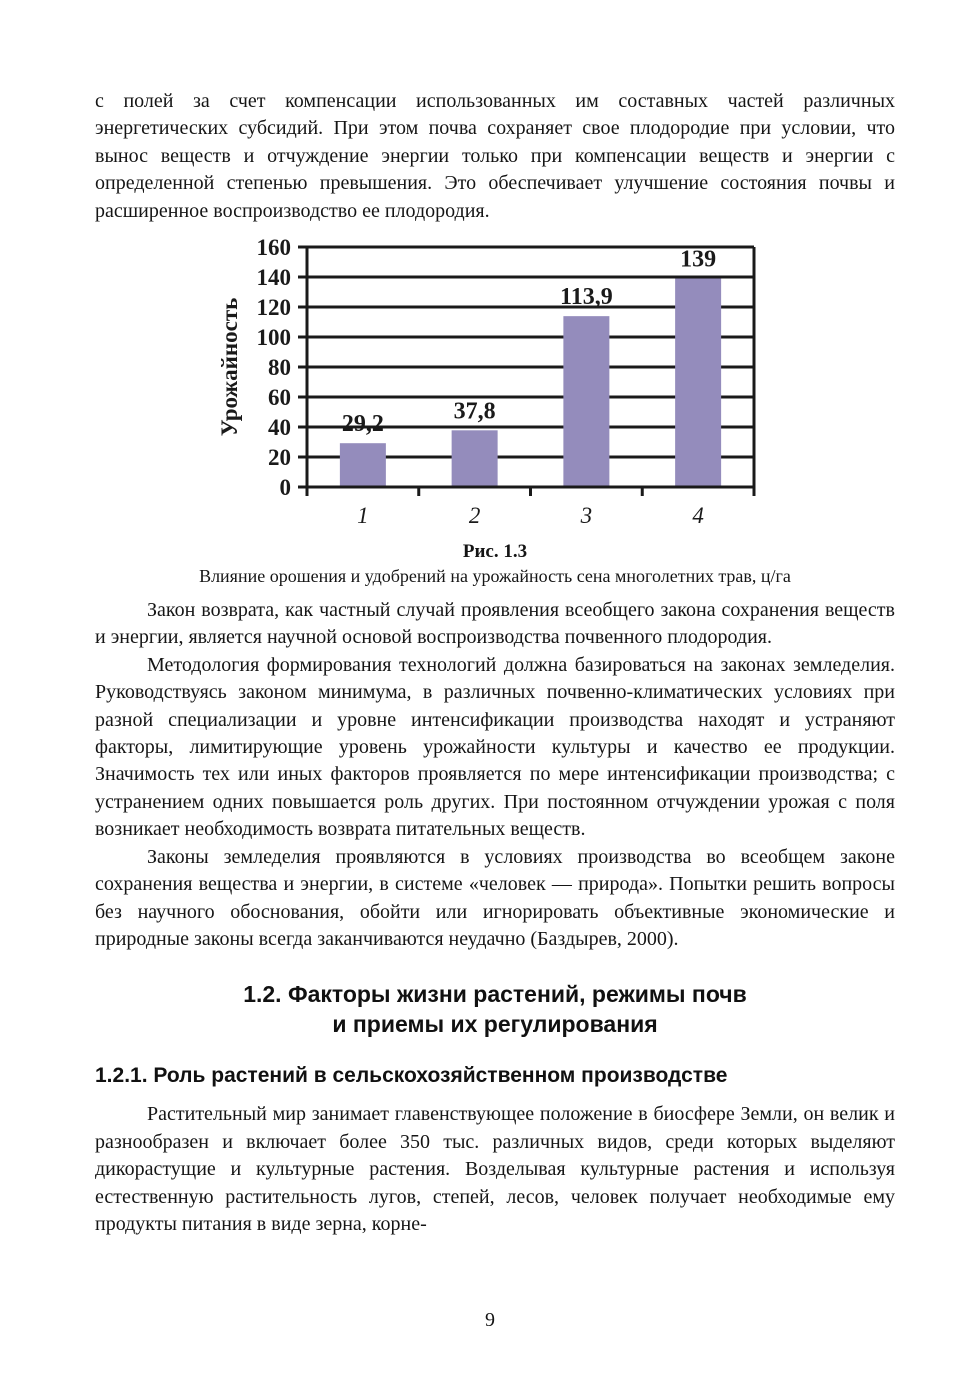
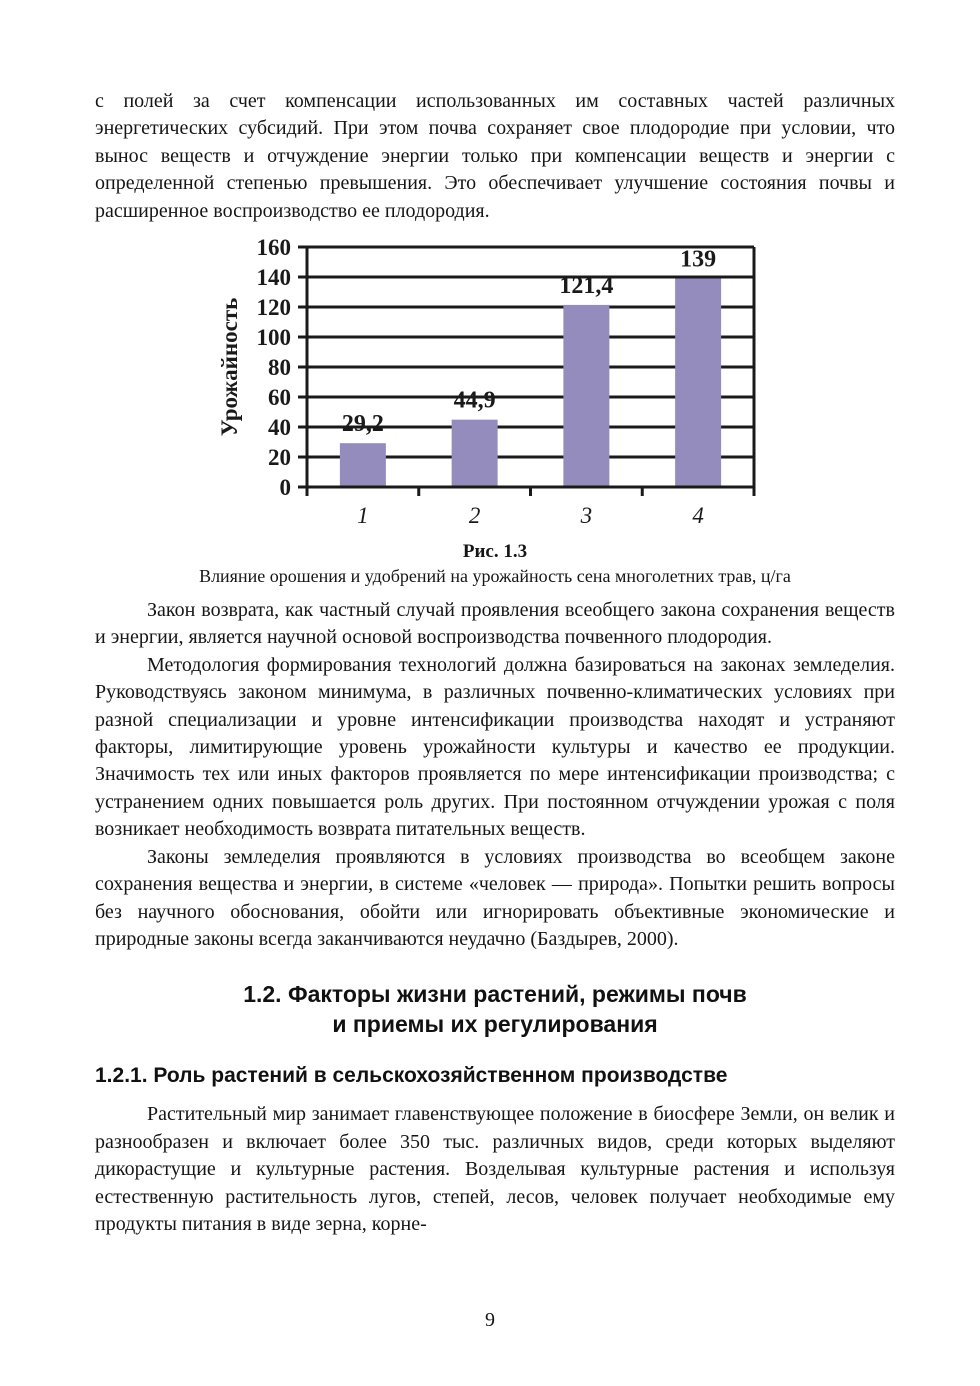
2: 37,8 -> 44,9
3: 113,9 -> 121,4
